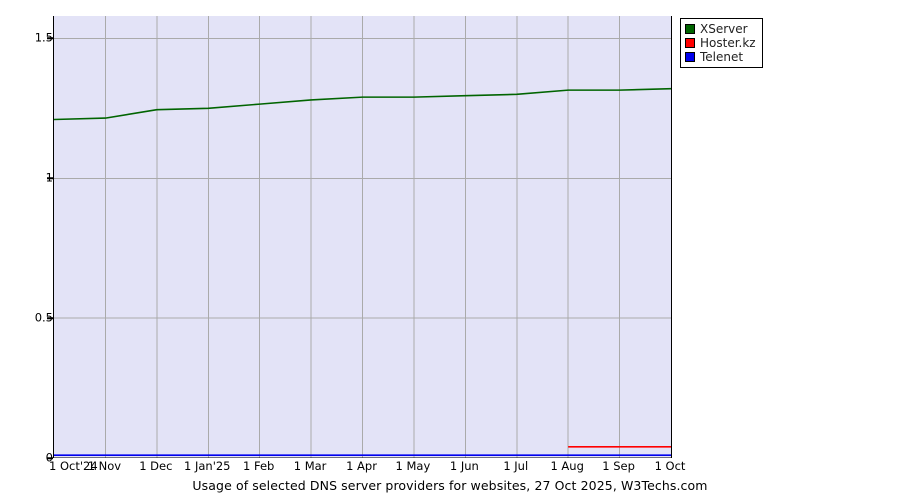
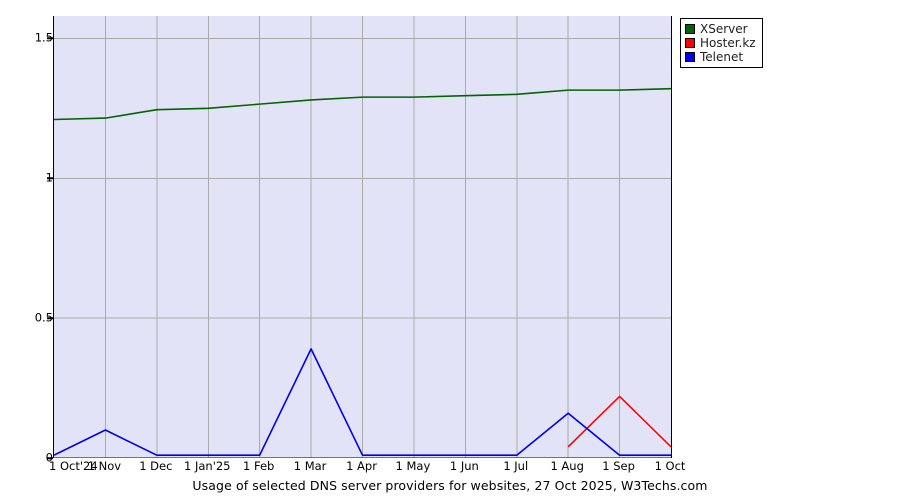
Telenet/1 Nov: 0.01 -> 0.10
Telenet/1 Mar: 0.01 -> 0.39
Telenet/1 Aug: 0.01 -> 0.16
Hoster.kz/1 Sep: 0.04 -> 0.22
